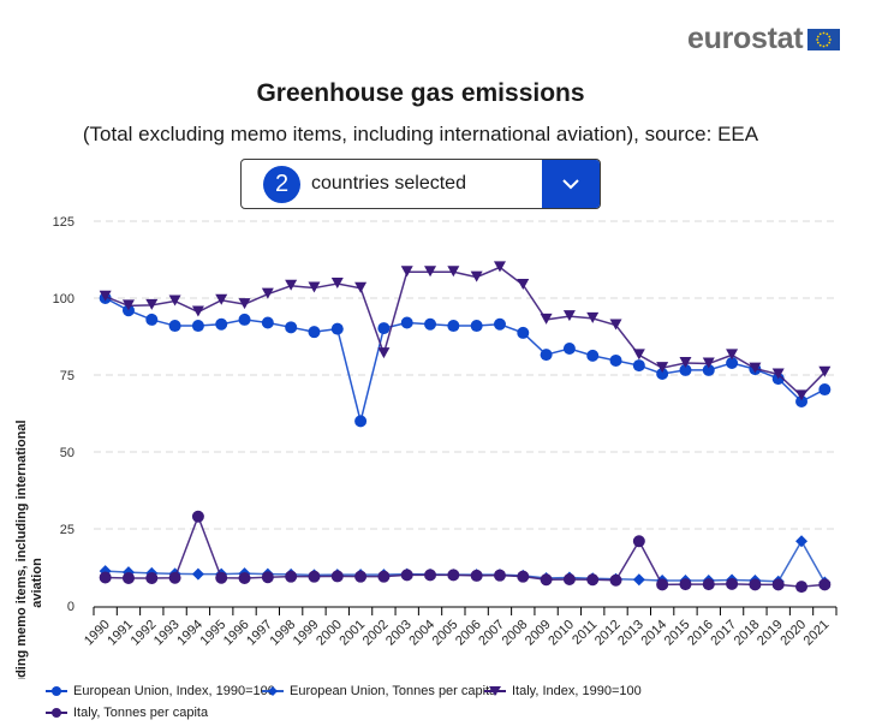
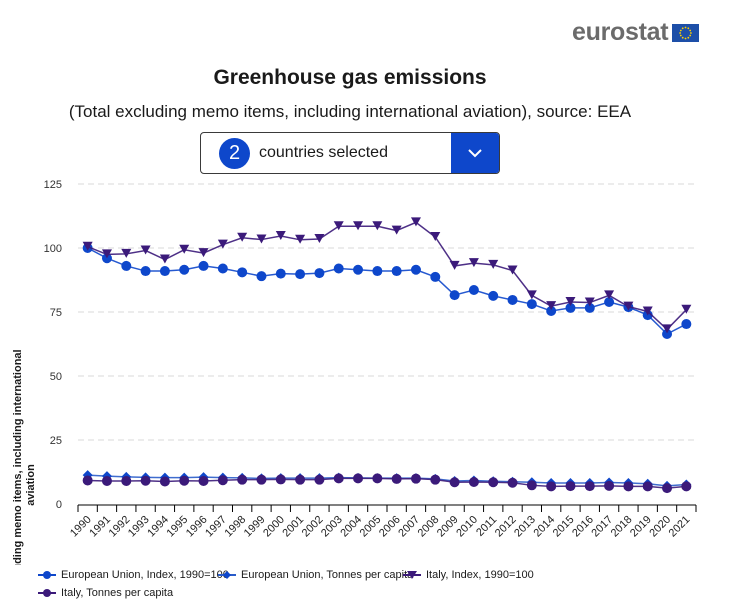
Italy, Tonnes per capita/1994: 29 -> 9
European Union, Index, 1990=100/2001: 60 -> 90
Italy, Index, 1990=100/2002: 82 -> 104
Italy, Tonnes per capita/2013: 21 -> 7
European Union, Tonnes per capita/2020: 21 -> 7
